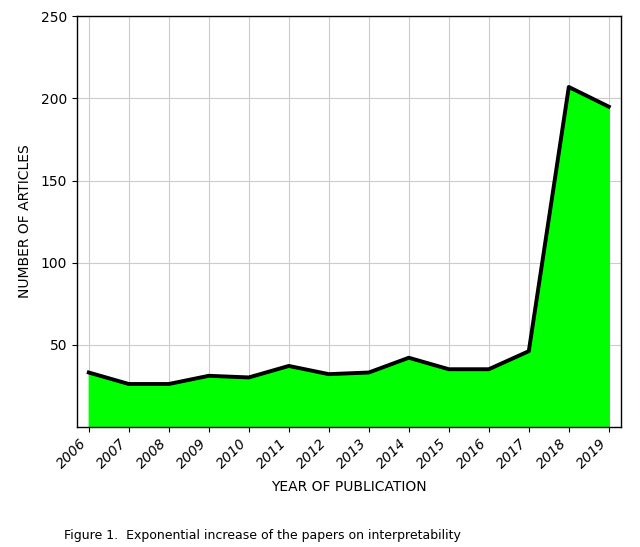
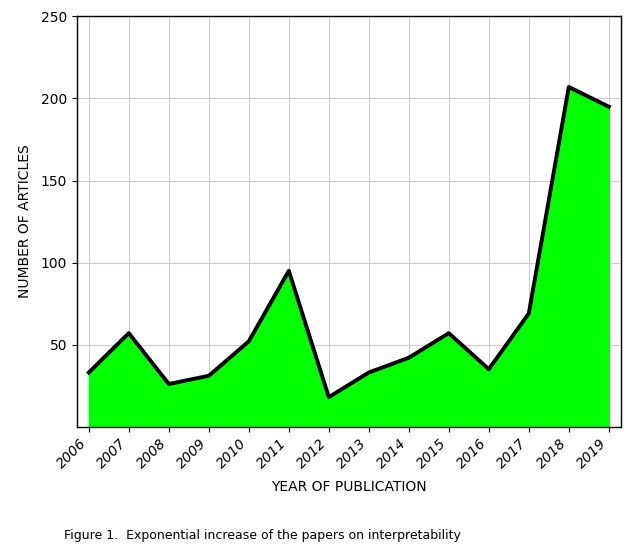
2007: 26 -> 57
2010: 30 -> 52
2011: 37 -> 95
2012: 32 -> 18
2015: 35 -> 57
2017: 46 -> 69
